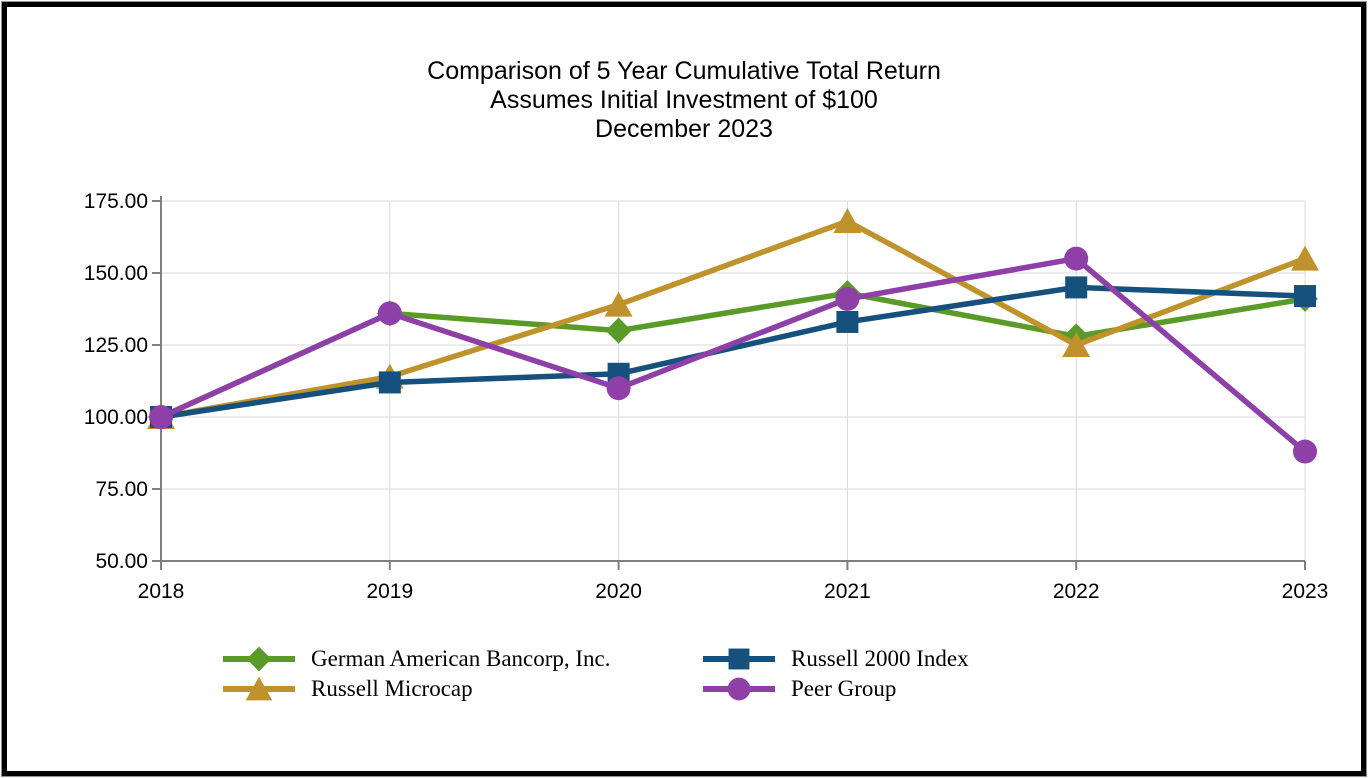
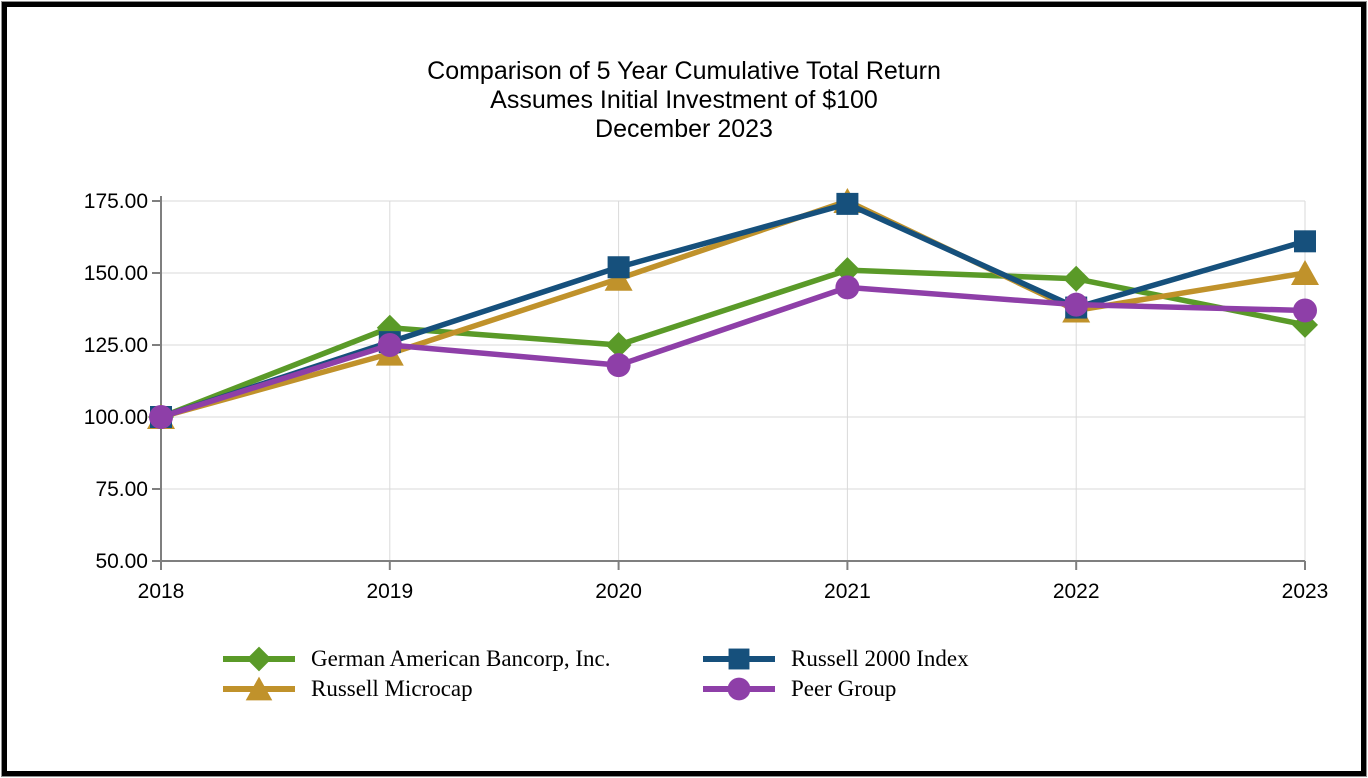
German American Bancorp, Inc./2019: 136 -> 131
Russell Microcap/2019: 114 -> 122
Russell 2000 Index/2019: 112 -> 126
Peer Group/2019: 136 -> 125
German American Bancorp, Inc./2020: 130 -> 125
Russell Microcap/2020: 139 -> 148
Russell 2000 Index/2020: 115 -> 152
Peer Group/2020: 110 -> 118
German American Bancorp, Inc./2021: 143 -> 151
Russell Microcap/2021: 168 -> 175
Russell 2000 Index/2021: 133 -> 174
Peer Group/2021: 141 -> 145
German American Bancorp, Inc./2022: 128 -> 148
Russell Microcap/2022: 125 -> 137
Russell 2000 Index/2022: 145 -> 138
Peer Group/2022: 155 -> 139
German American Bancorp, Inc./2023: 141 -> 132
Russell Microcap/2023: 155 -> 150
Russell 2000 Index/2023: 142 -> 161
Peer Group/2023: 88 -> 137
